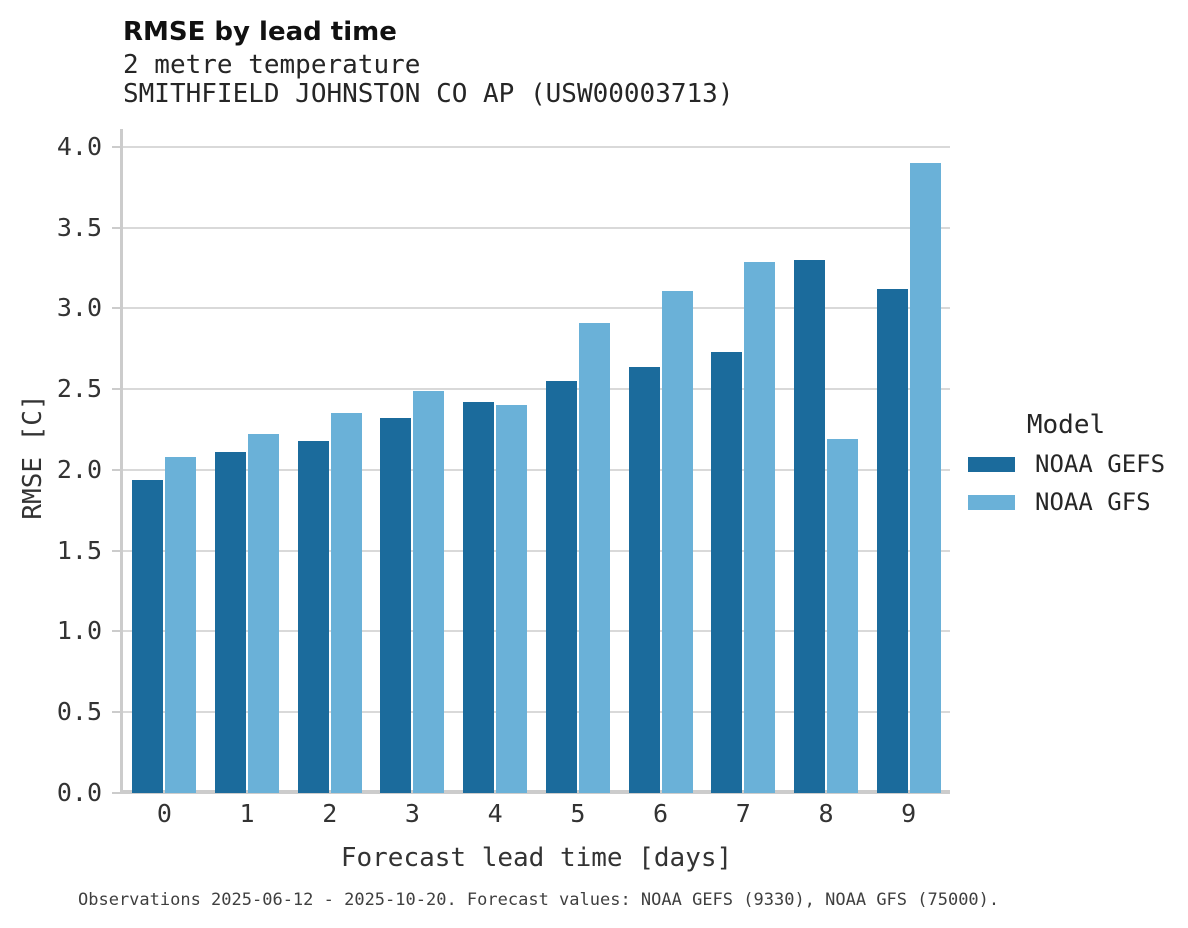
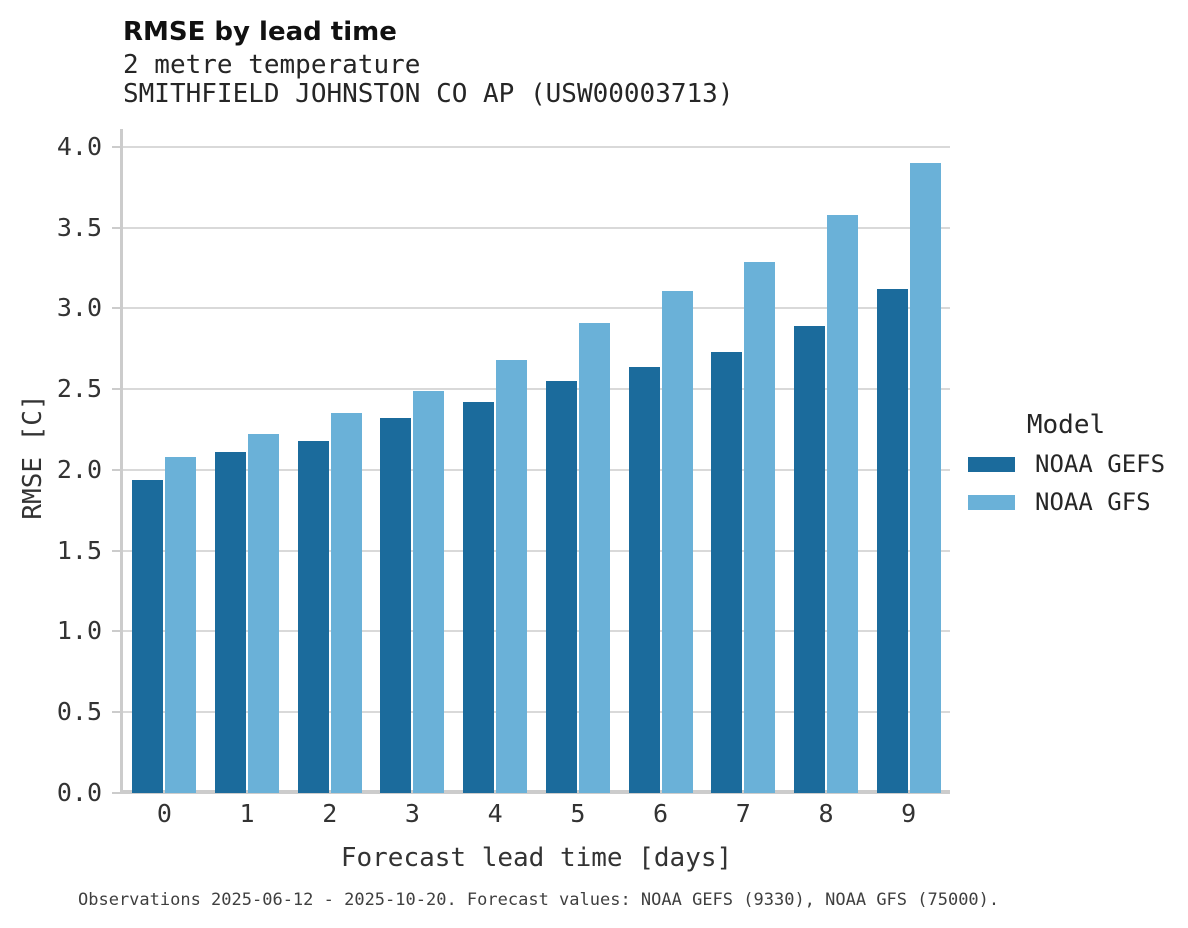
NOAA GFS/4: 2.40 -> 2.68
NOAA GEFS/8: 3.30 -> 2.89
NOAA GFS/8: 2.19 -> 3.58
